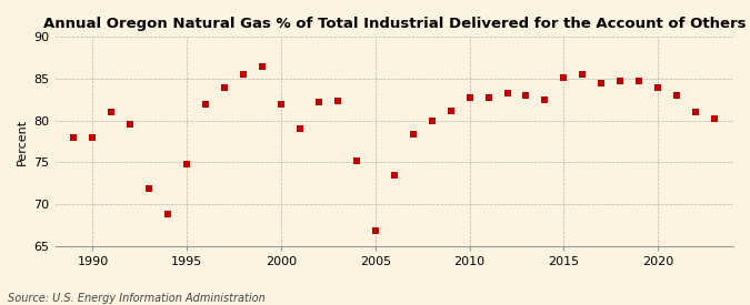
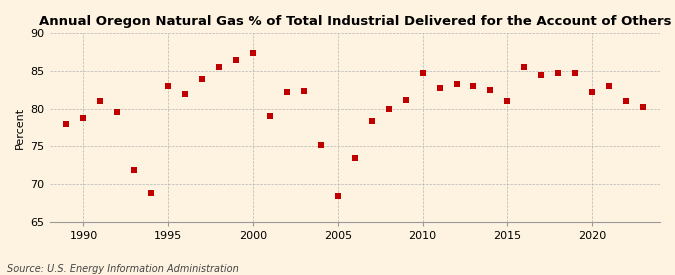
1990: 78.0 -> 78.8
1995: 74.8 -> 83.0
2000: 82.0 -> 87.4
2005: 66.8 -> 68.4
2010: 82.8 -> 84.8
2015: 85.2 -> 81.0
2020: 84.0 -> 82.2
